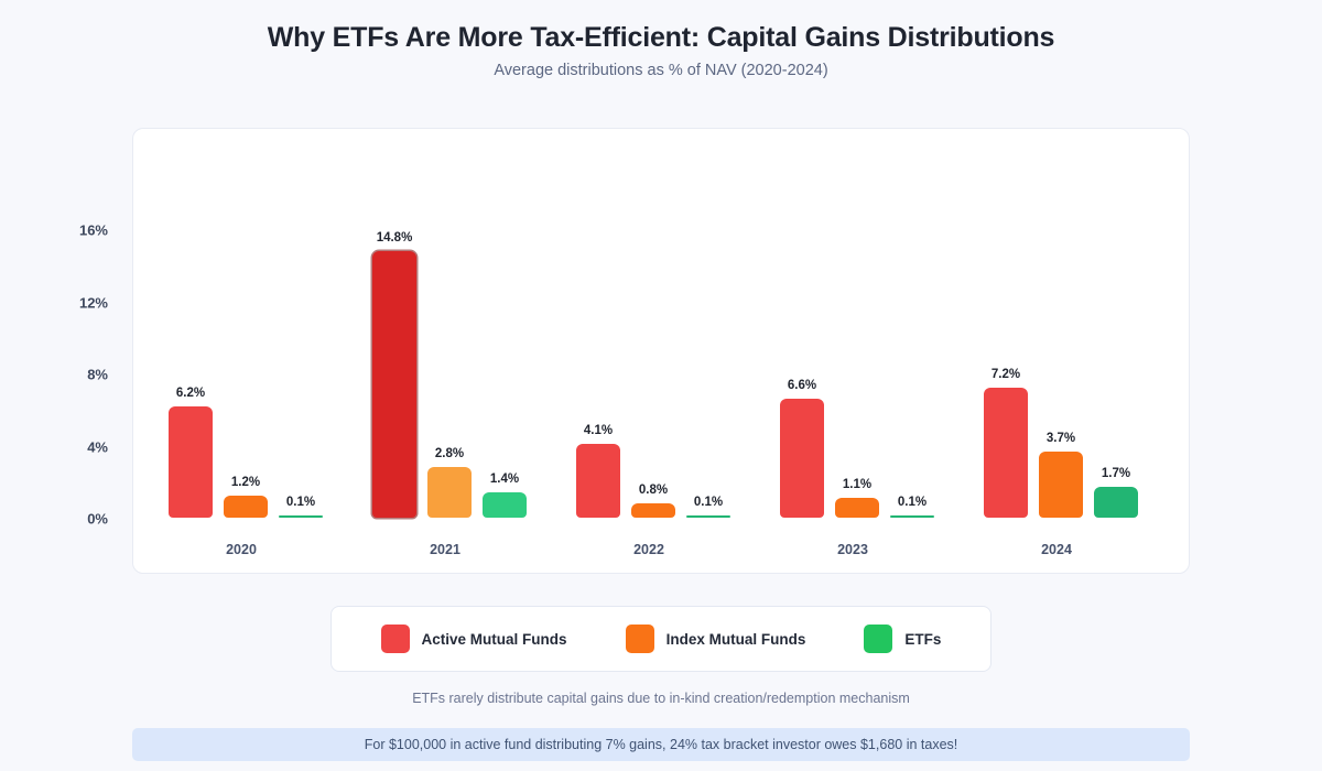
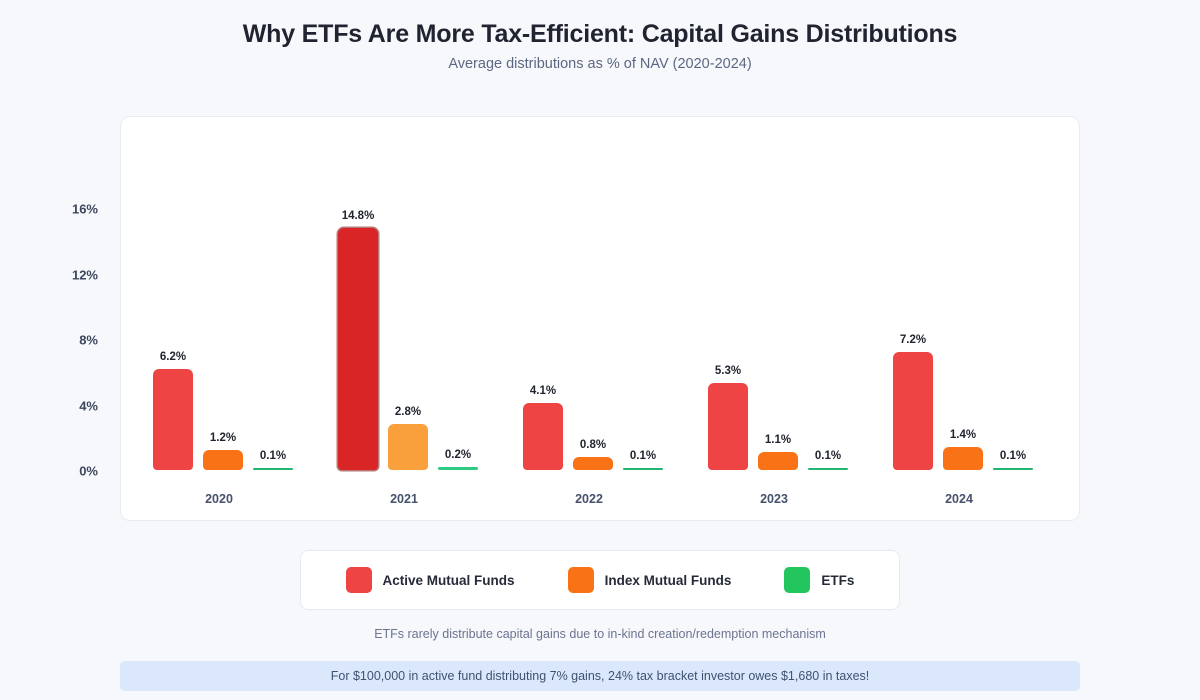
ETFs/2021: 1.4% -> 0.2%
Active Mutual Funds/2023: 6.6% -> 5.3%
Index Mutual Funds/2024: 3.7% -> 1.4%
ETFs/2024: 1.7% -> 0.1%
